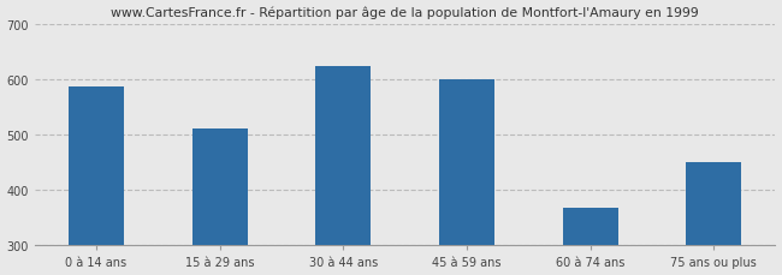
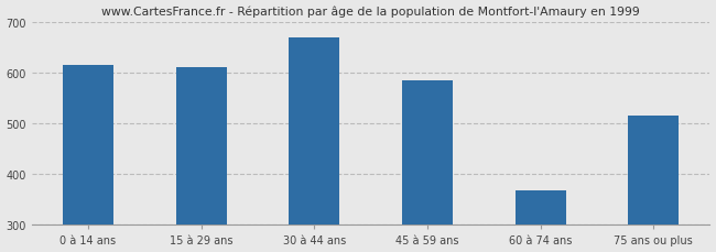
0 à 14 ans: 588 -> 615
15 à 29 ans: 512 -> 610
30 à 44 ans: 625 -> 670
45 à 59 ans: 601 -> 585
75 ans ou plus: 451 -> 515
